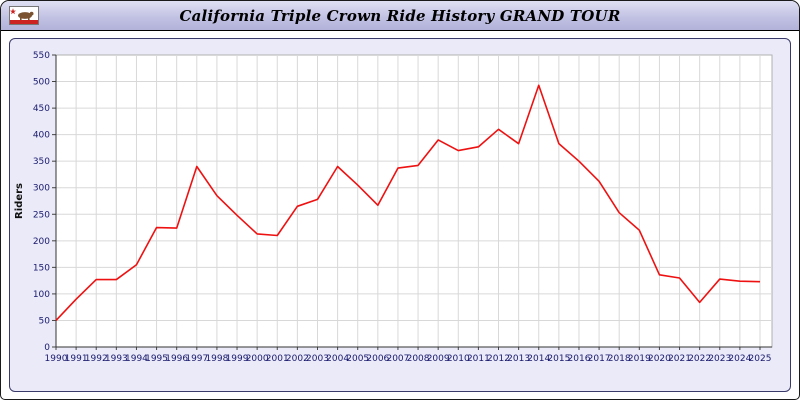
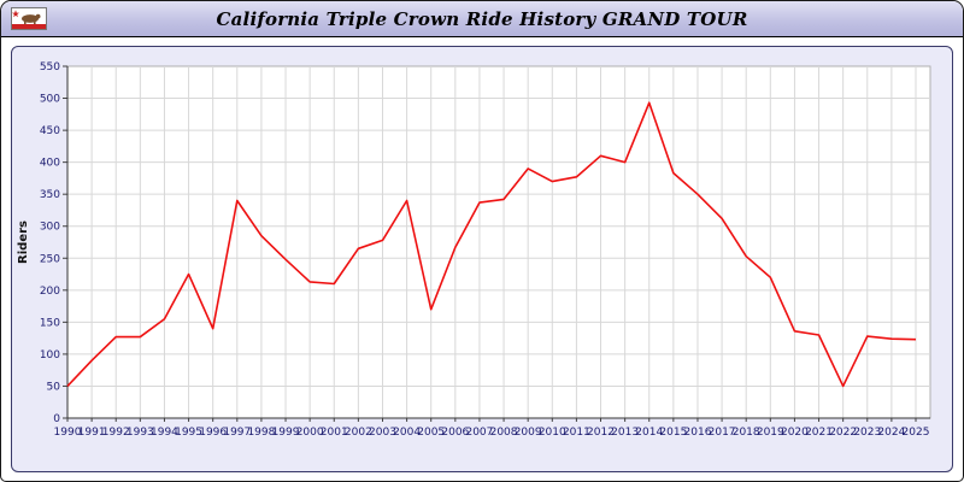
1996: 220 -> 140
2005: 300 -> 170
2013: 380 -> 400
2022: 80 -> 50
